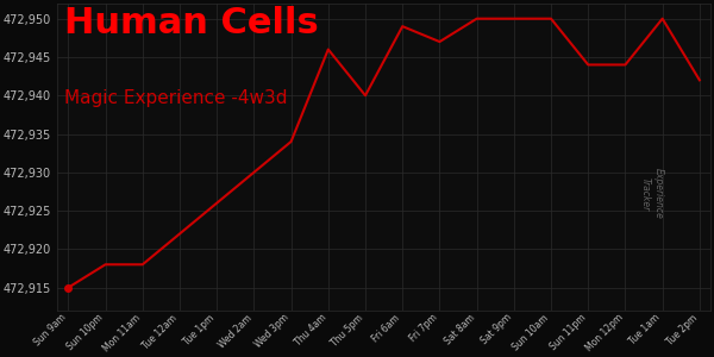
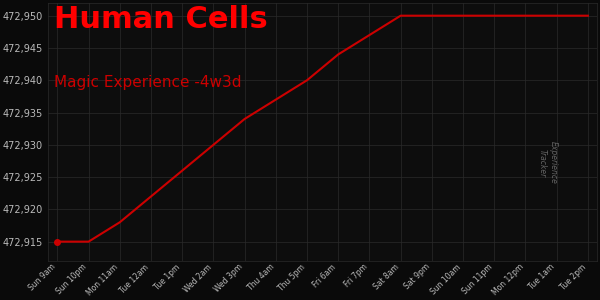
Sun 10pm: 472,918 -> 472,915
Thu 4am: 472,946 -> 472,937
Fri 6am: 472,949 -> 472,944
Sun 11pm: 472,944 -> 472,950
Mon 12pm: 472,944 -> 472,950
Tue 2pm: 472,942 -> 472,950
